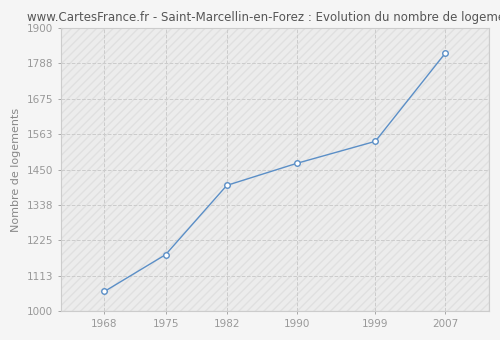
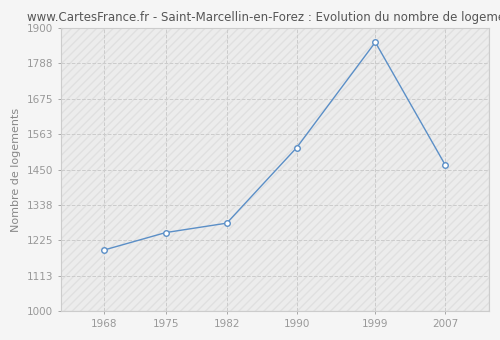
1968: 1063 -> 1195
1975: 1180 -> 1250
1982: 1400 -> 1280
1990: 1470 -> 1520
1999: 1540 -> 1855
2007: 1820 -> 1465
